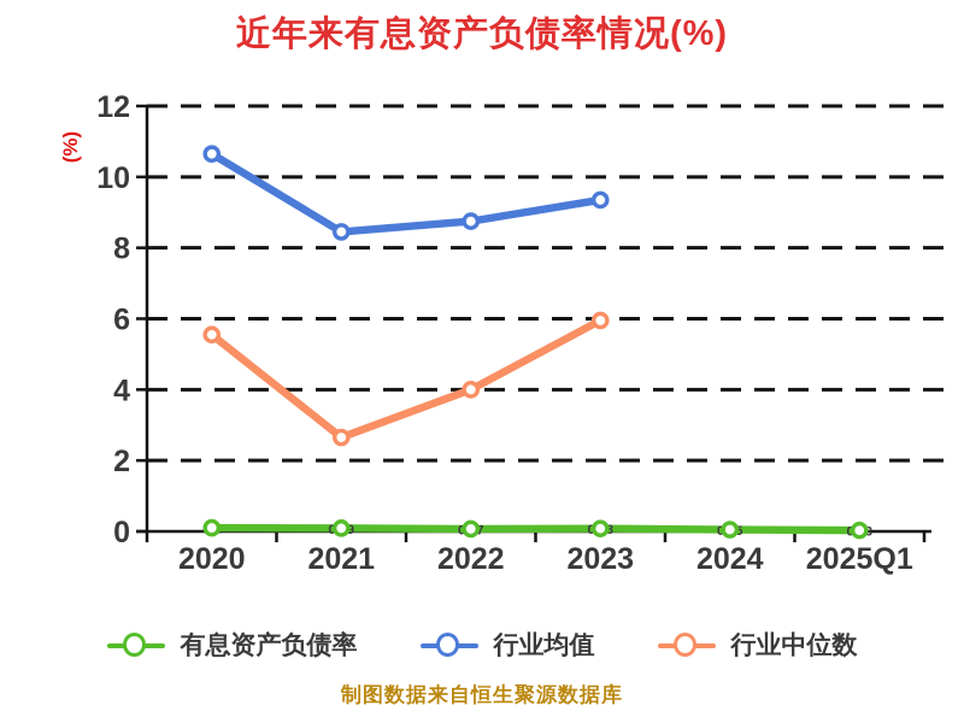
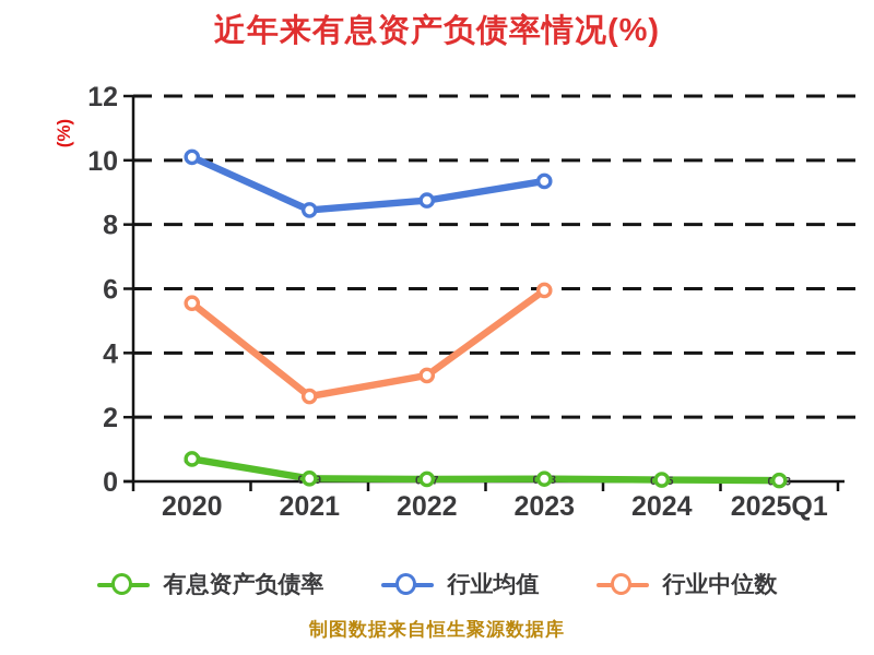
有息资产负债率/2020: 0.1 -> 0.7
行业均值/2020: 10.7 -> 10.1
行业中位数/2022: 4.0 -> 3.3
